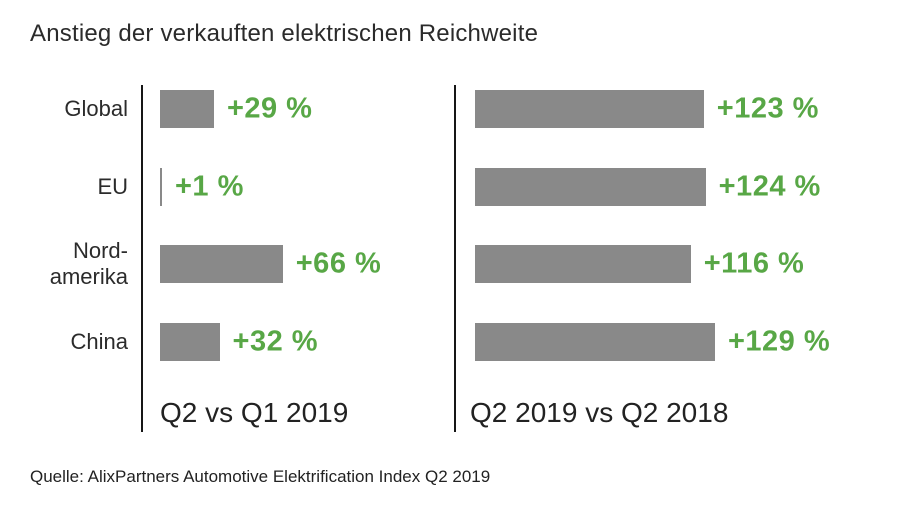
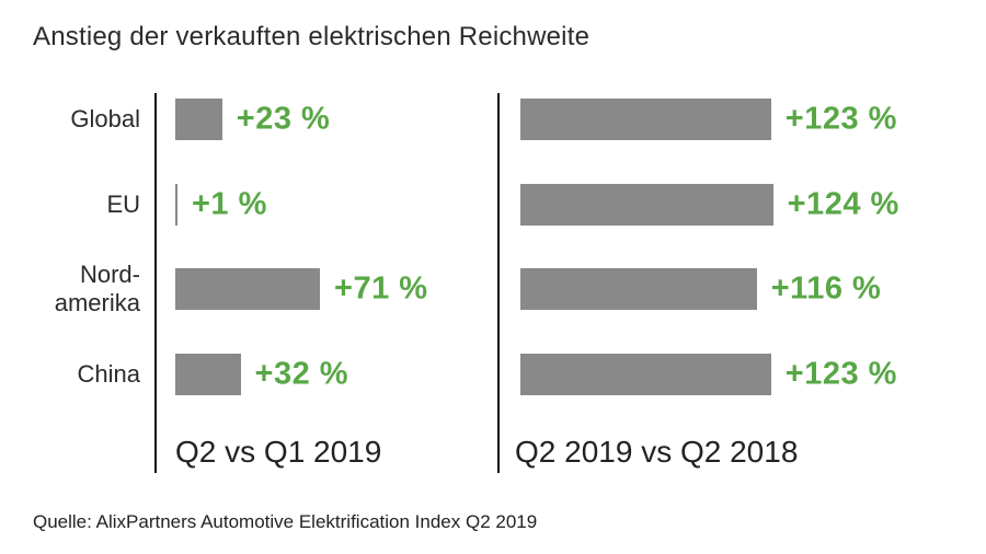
Q2 vs Q1 2019/Global: +29 -> +23
Q2 vs Q1 2019/Nord-amerika: +66 -> +71
Q2 2019 vs Q2 2018/China: +129 -> +123
